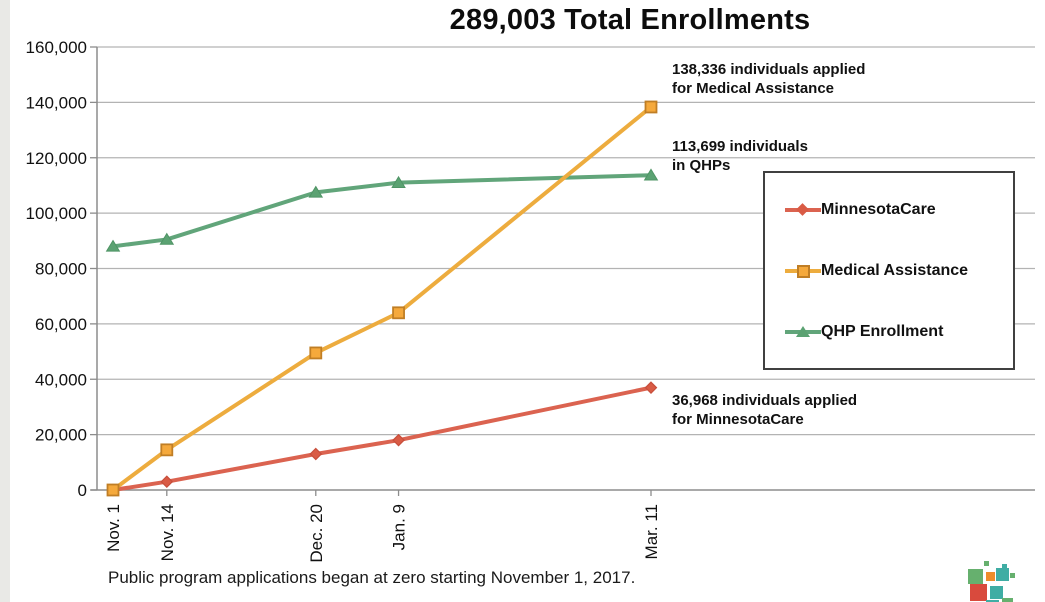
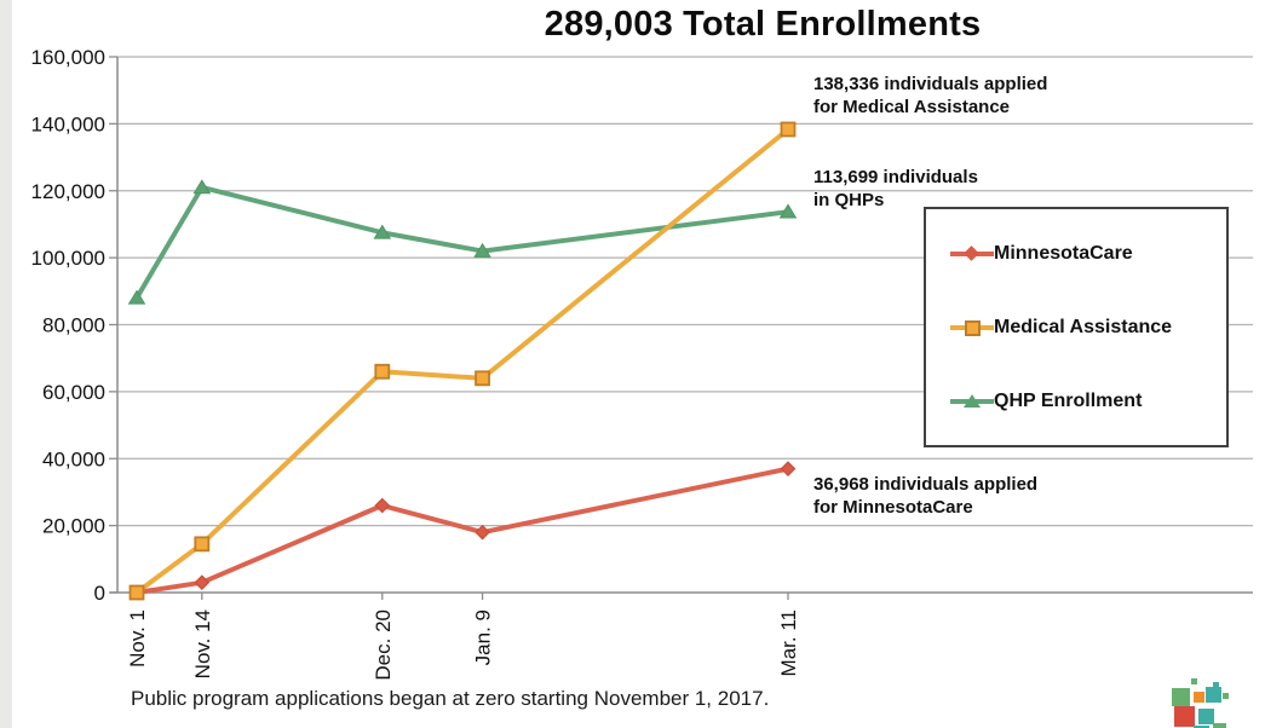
QHP Enrollment/Nov. 14: 90000 -> 121000
MinnesotaCare/Dec. 20: 13000 -> 26000
Medical Assistance/Dec. 20: 50000 -> 66000
QHP Enrollment/Jan. 9: 111000 -> 102000
